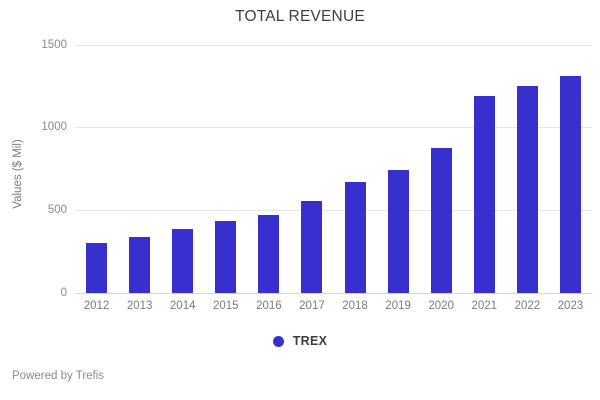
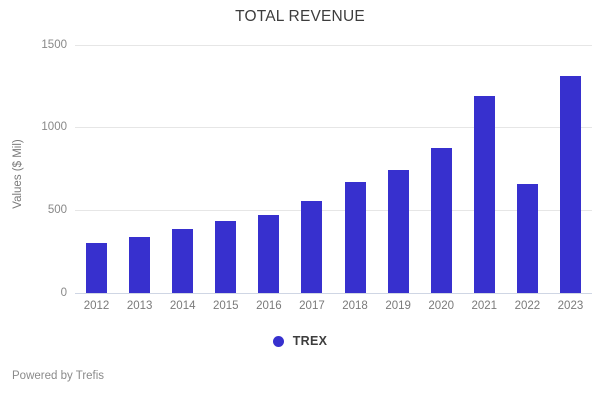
2022: 1250 -> 660
